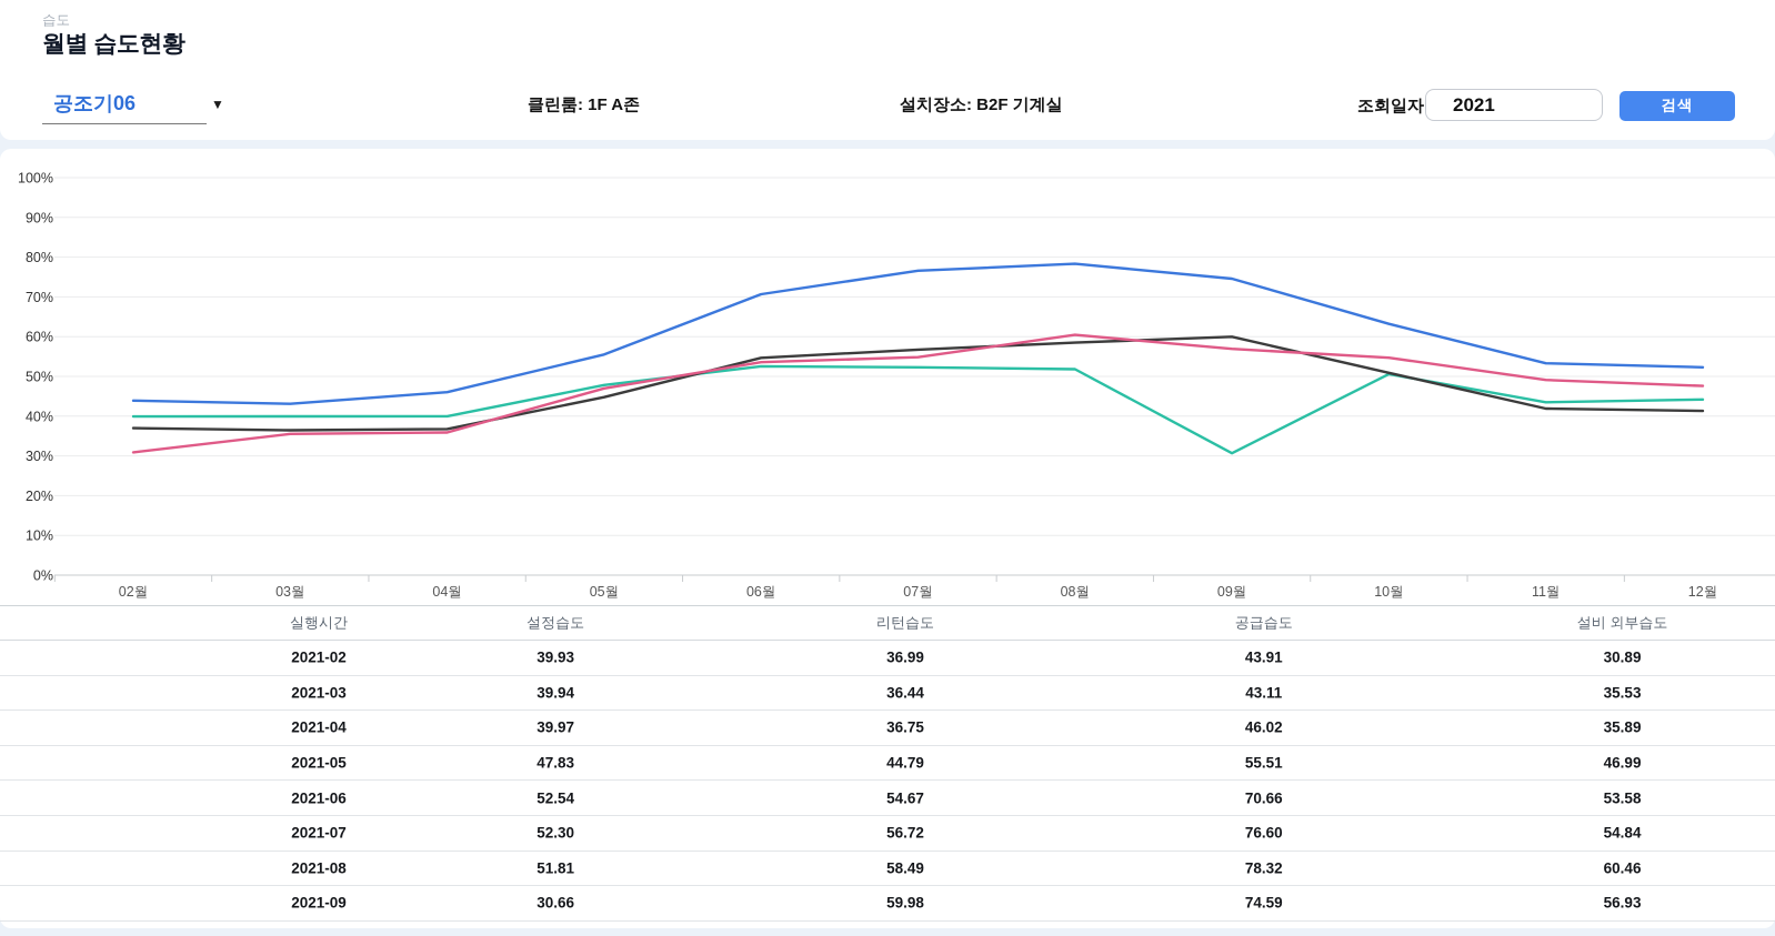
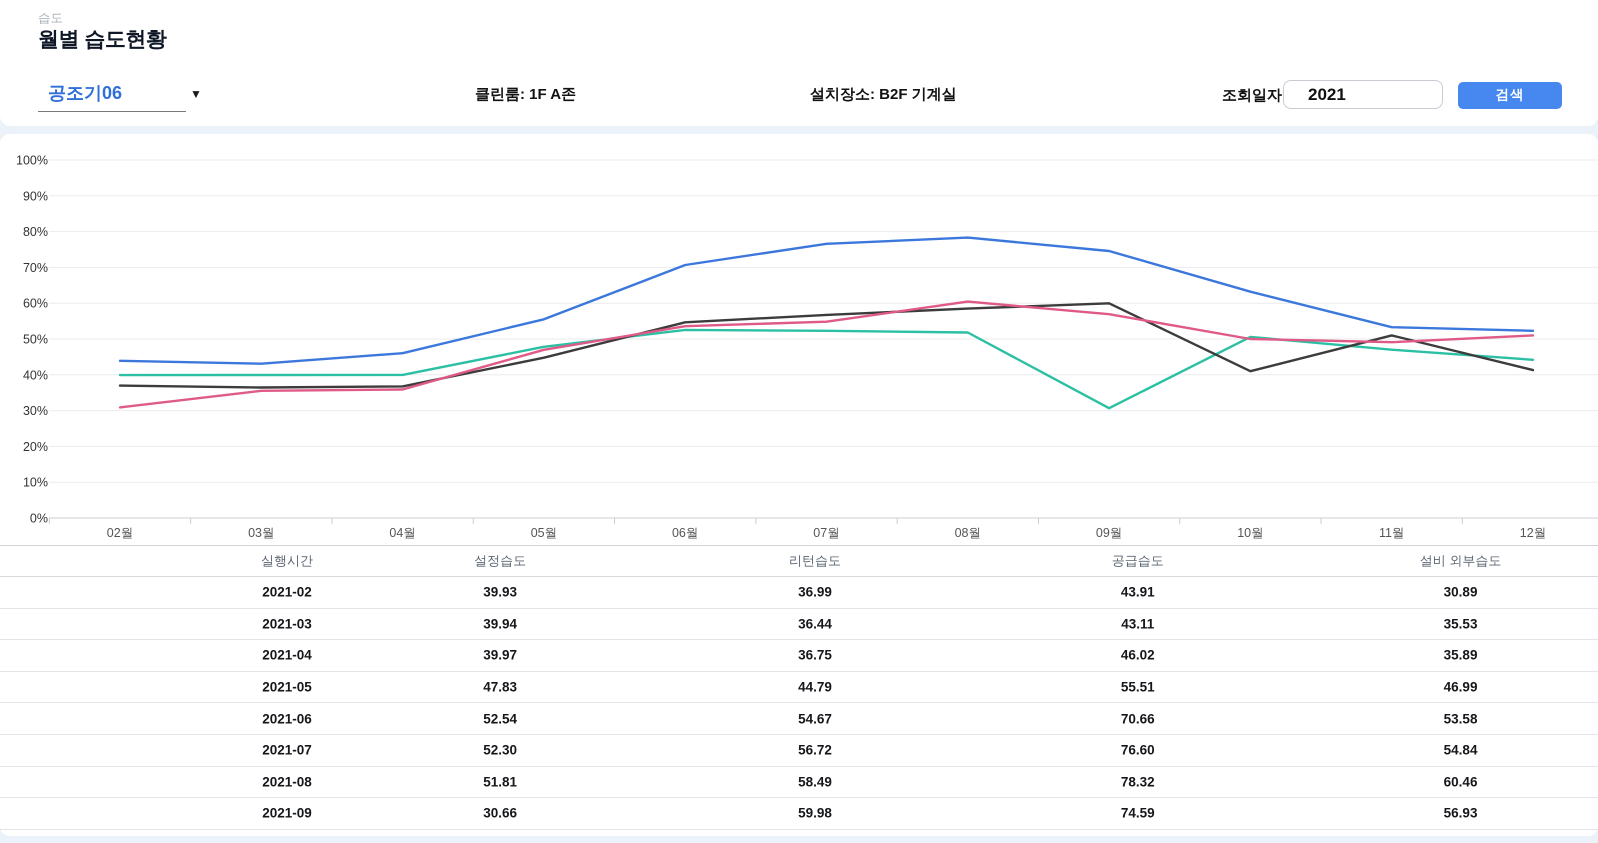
리턴습도/10월: 51% -> 41%
설비 외부습도/10월: 55% -> 50%
설정습도/11월: 44% -> 47%
리턴습도/11월: 42% -> 51%
설비 외부습도/12월: 48% -> 51%
